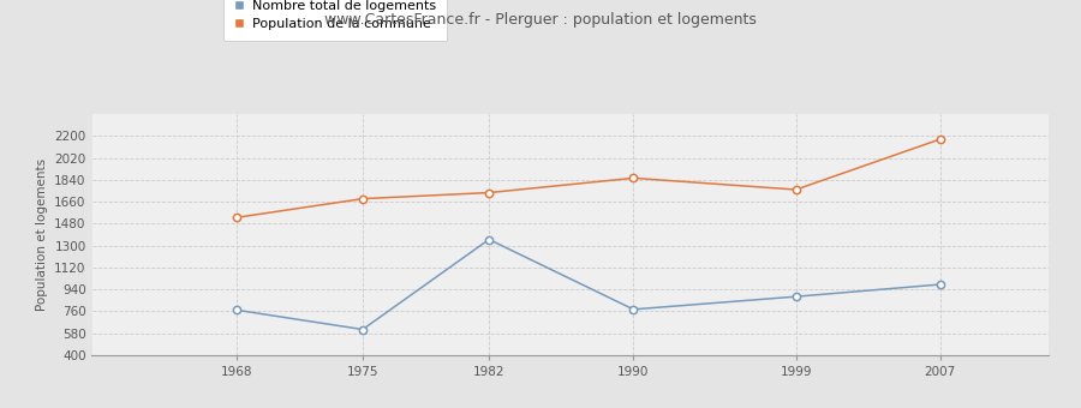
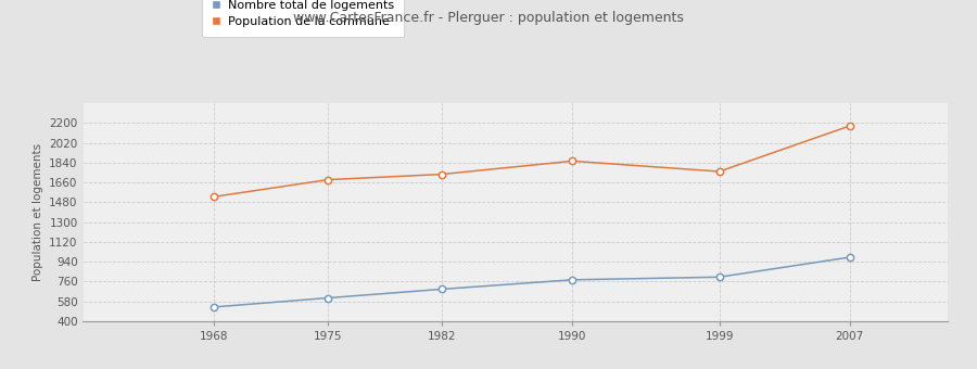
Nombre total de logements/1968: 770 -> 530
Nombre total de logements/1982: 1350 -> 690
Nombre total de logements/1999: 880 -> 800
